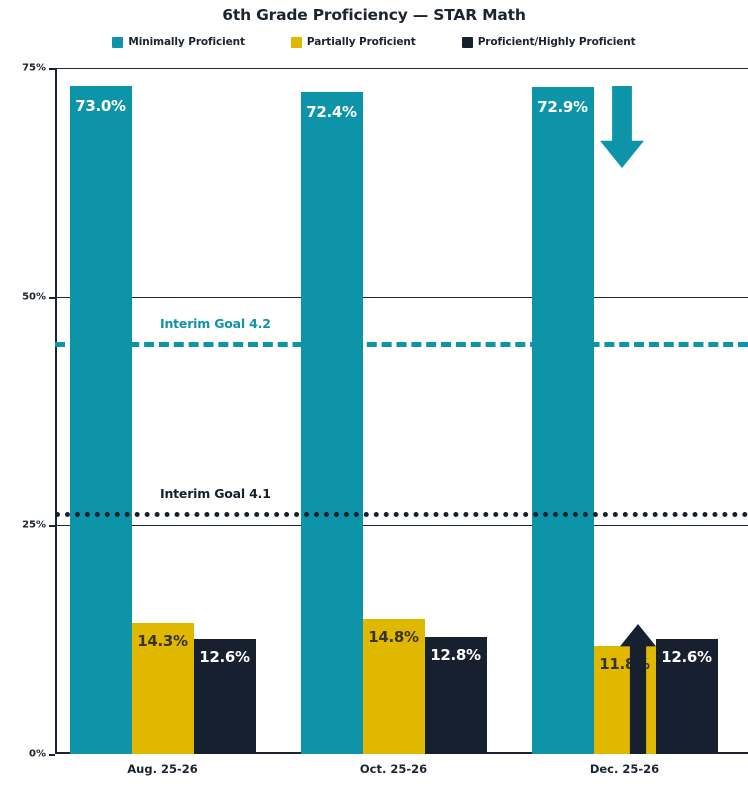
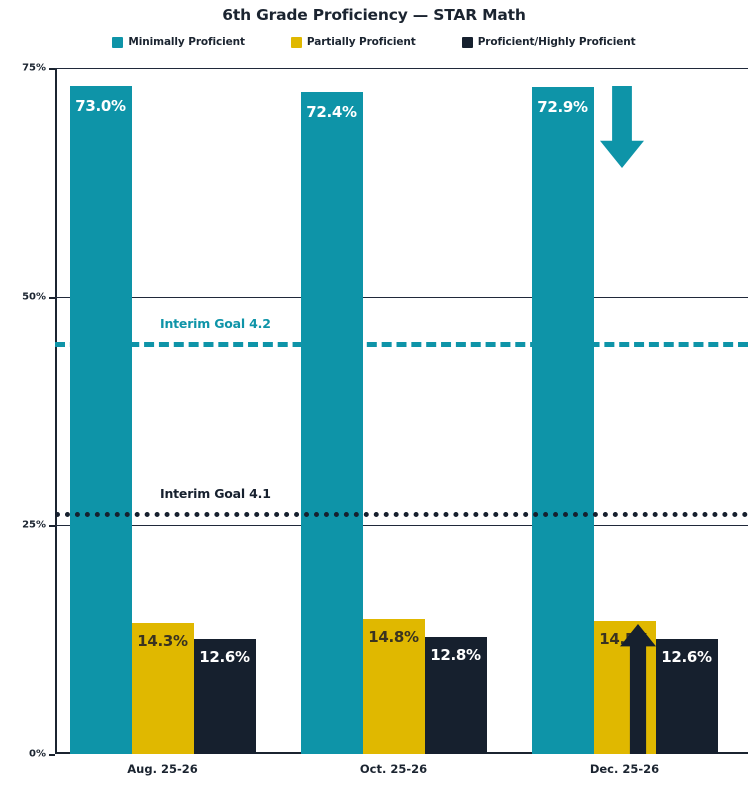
Partially Proficient/Dec. 25-26: 11.8% -> 14.5%
